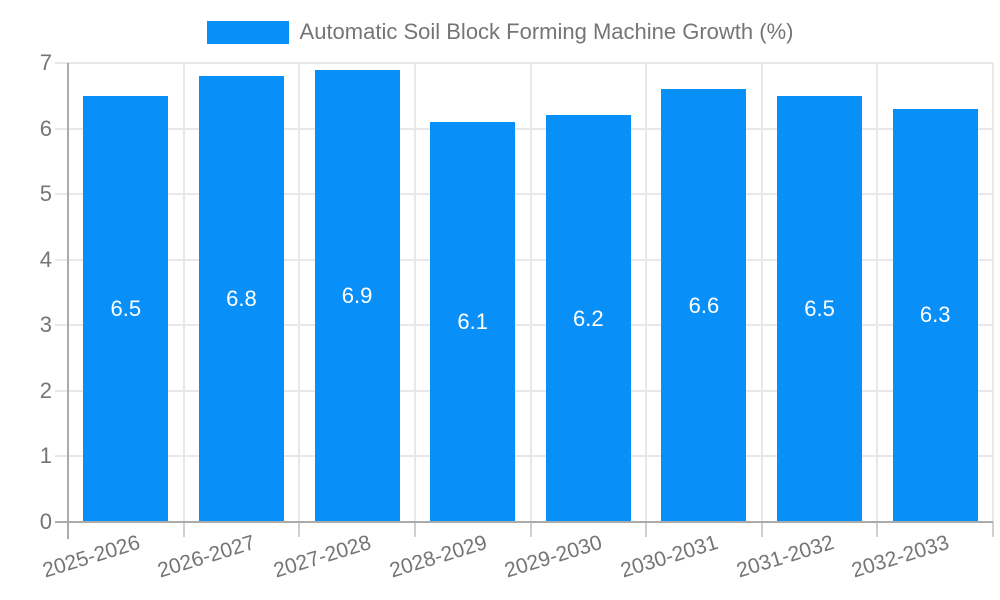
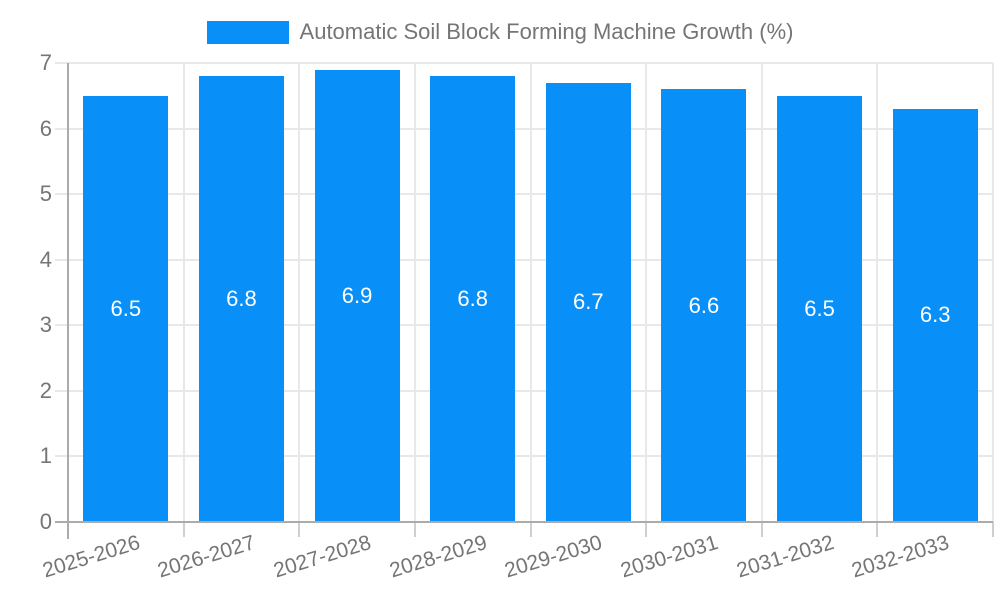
2028-2029: 6.1 -> 6.8
2029-2030: 6.2 -> 6.7
